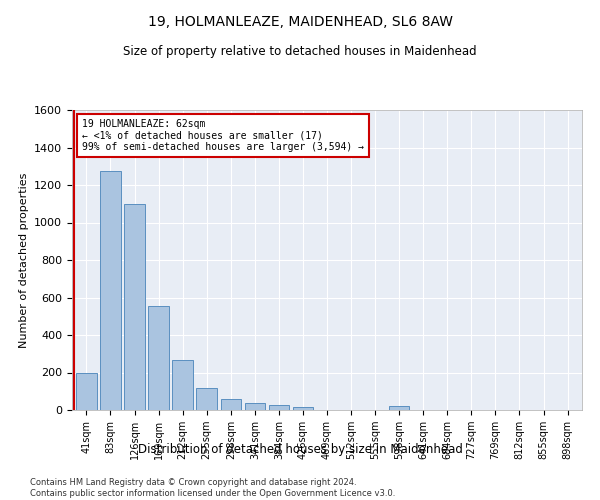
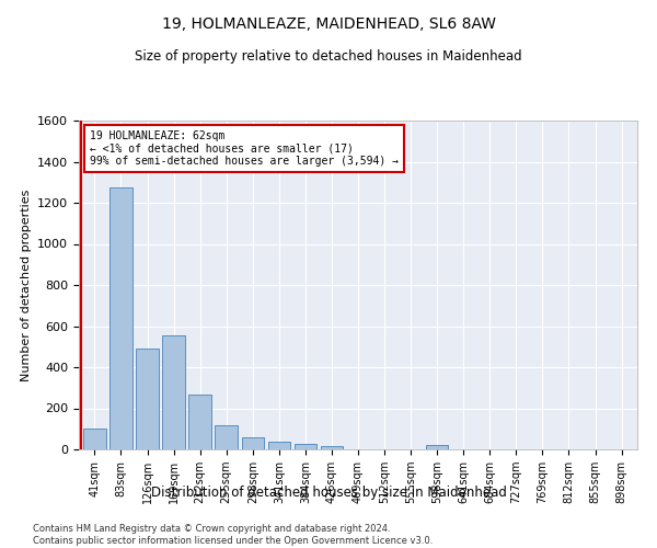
41sqm: 200 -> 100
126sqm: 1100 -> 490
